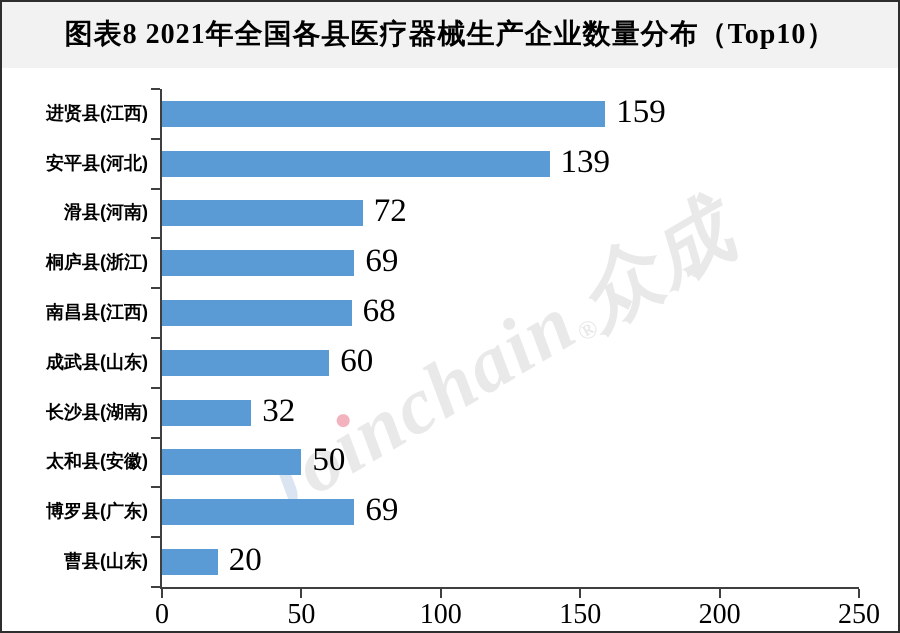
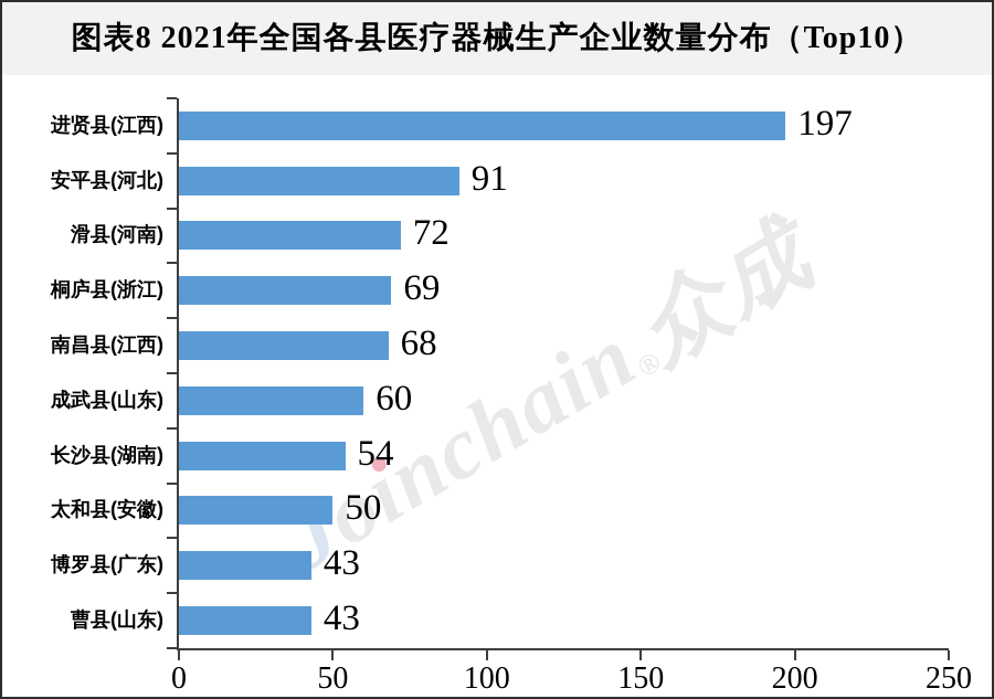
进贤县(江西): 159 -> 197
安平县(河北): 139 -> 91
长沙县(湖南): 32 -> 54
博罗县(广东): 69 -> 43
曹县(山东): 20 -> 43
